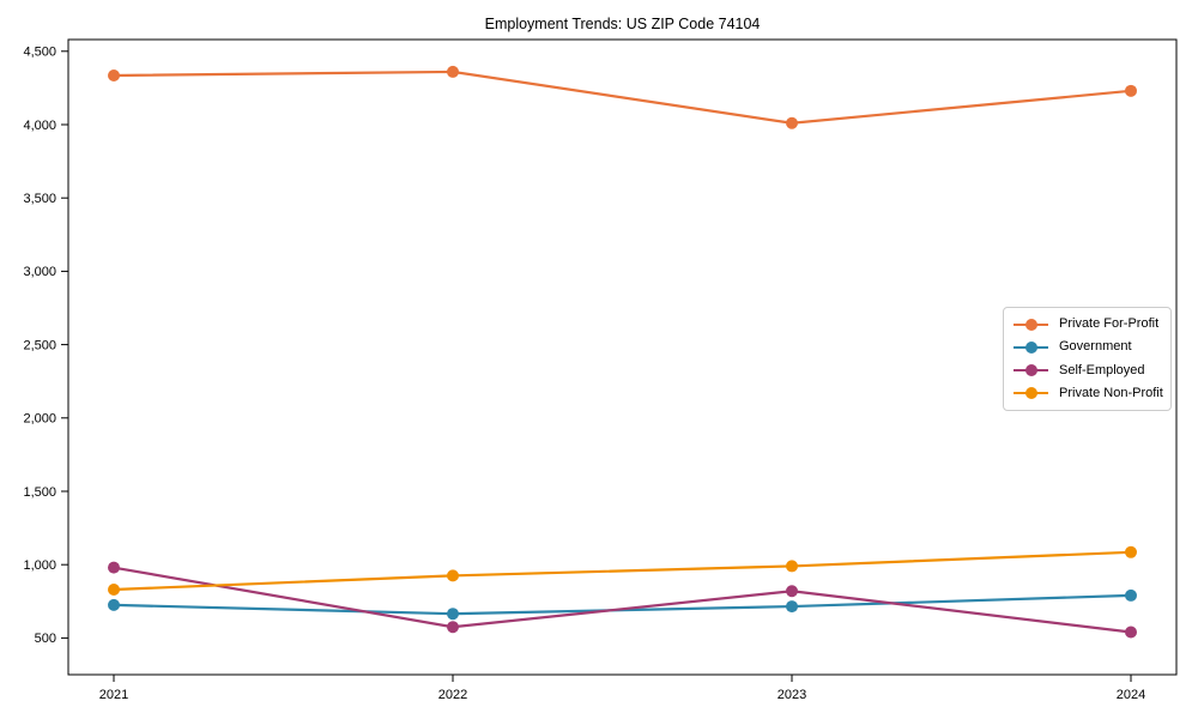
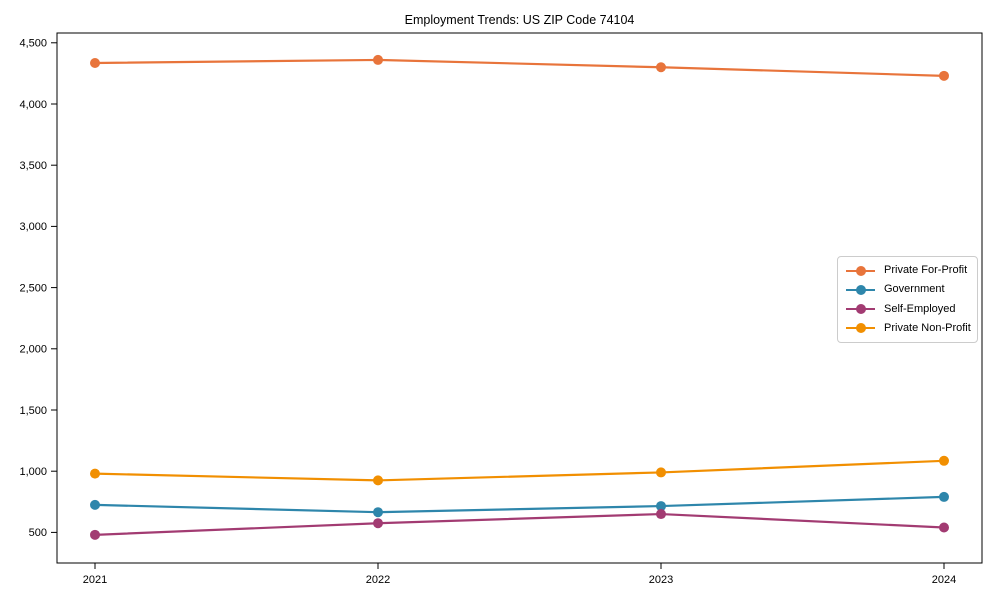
Self-Employed/2021: 980 -> 480
Private Non-Profit/2021: 830 -> 980
Private For-Profit/2023: 4010 -> 4300
Self-Employed/2023: 820 -> 650
